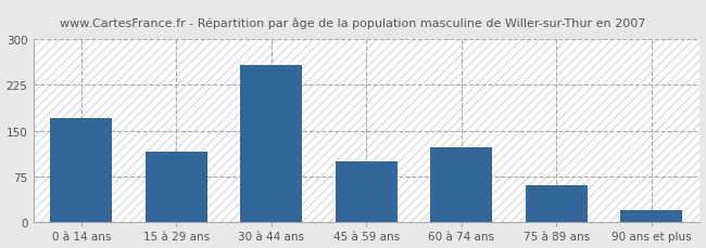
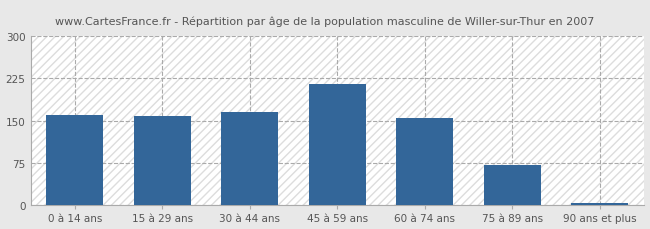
0 à 14 ans: 170 -> 160
15 à 29 ans: 116 -> 158
30 à 44 ans: 258 -> 165
45 à 59 ans: 100 -> 215
60 à 74 ans: 122 -> 155
75 à 89 ans: 60 -> 72
90 ans et plus: 20 -> 4
